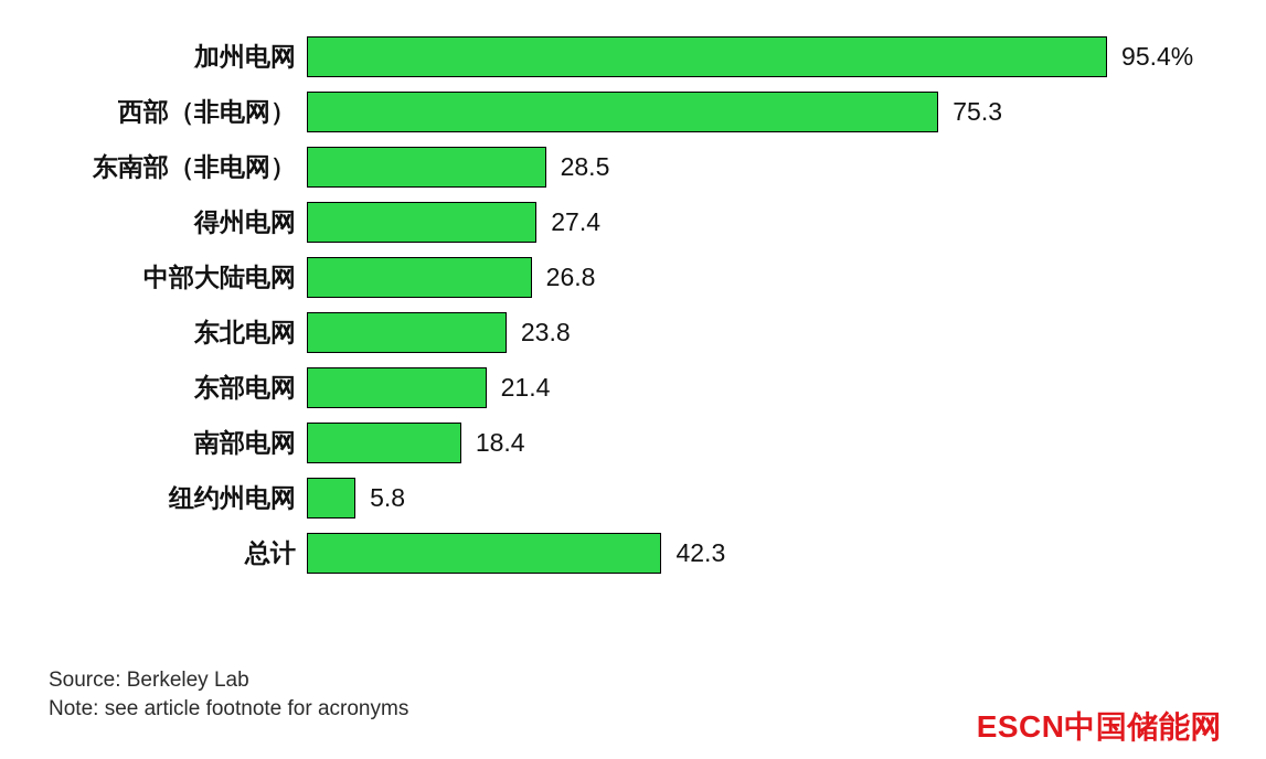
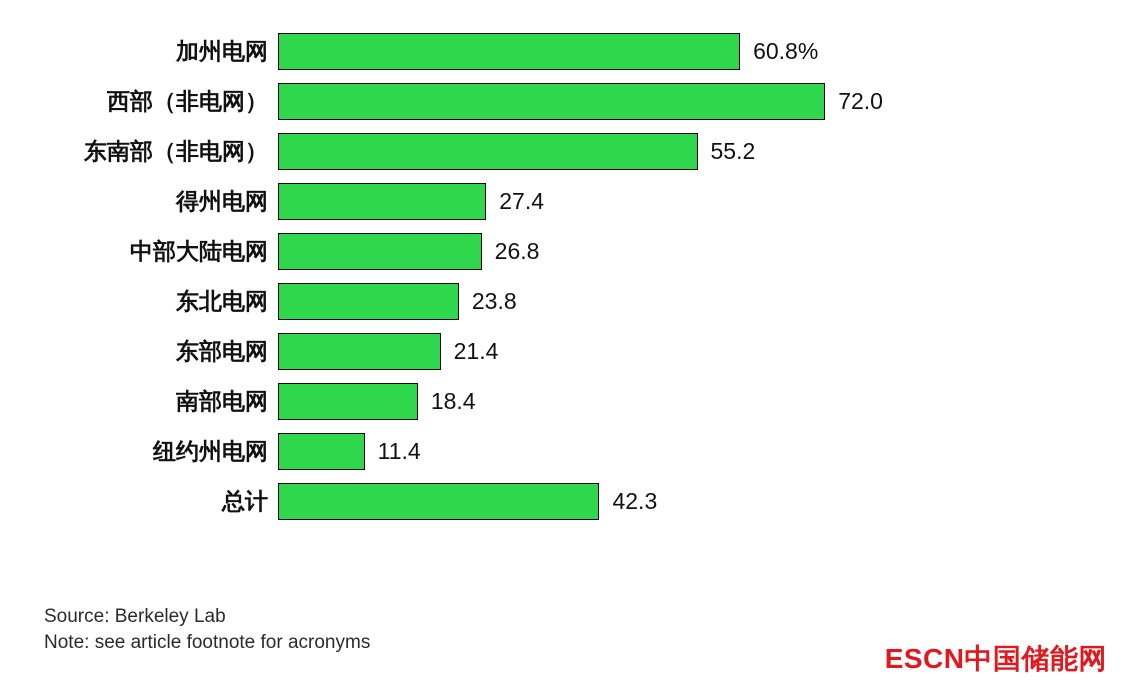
加州电网: 95.4% -> 60.8%
西部（非电网）: 75.3 -> 72.0
东南部（非电网）: 28.5 -> 55.2
纽约州电网: 5.8 -> 11.4
